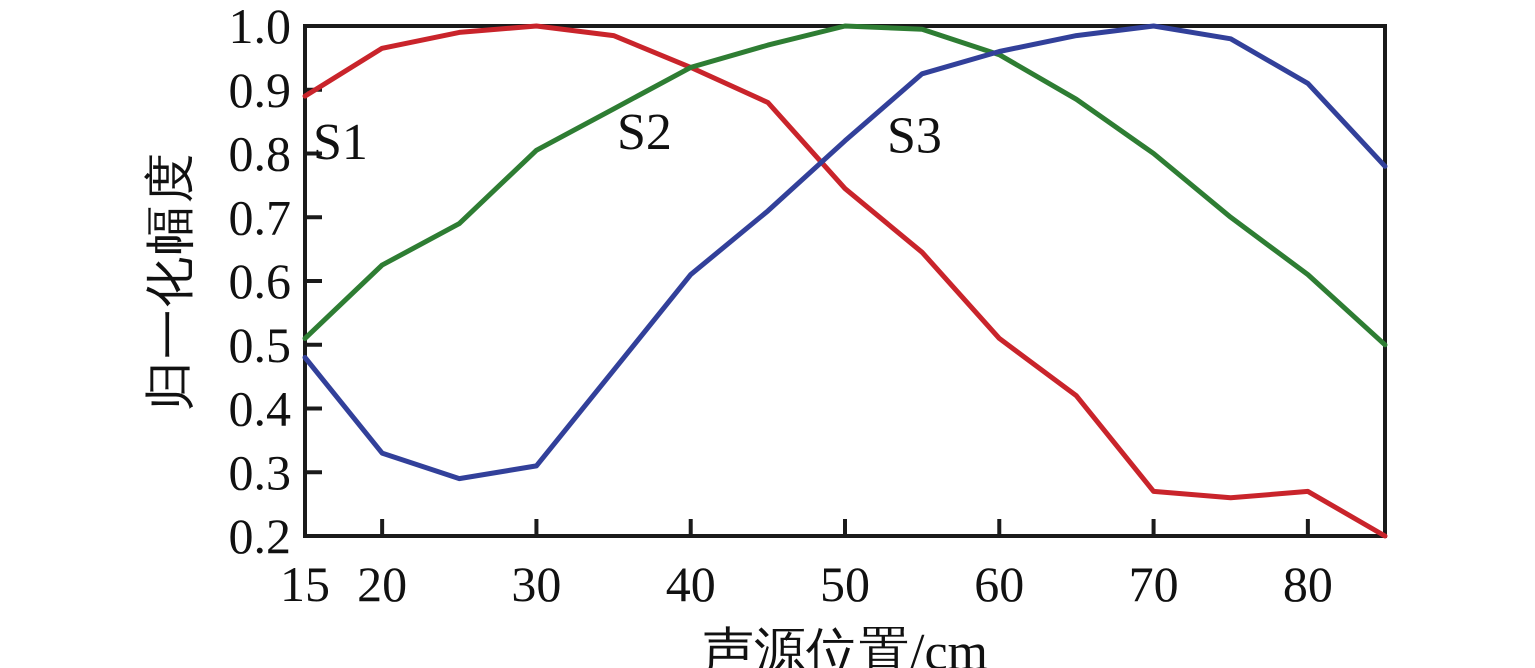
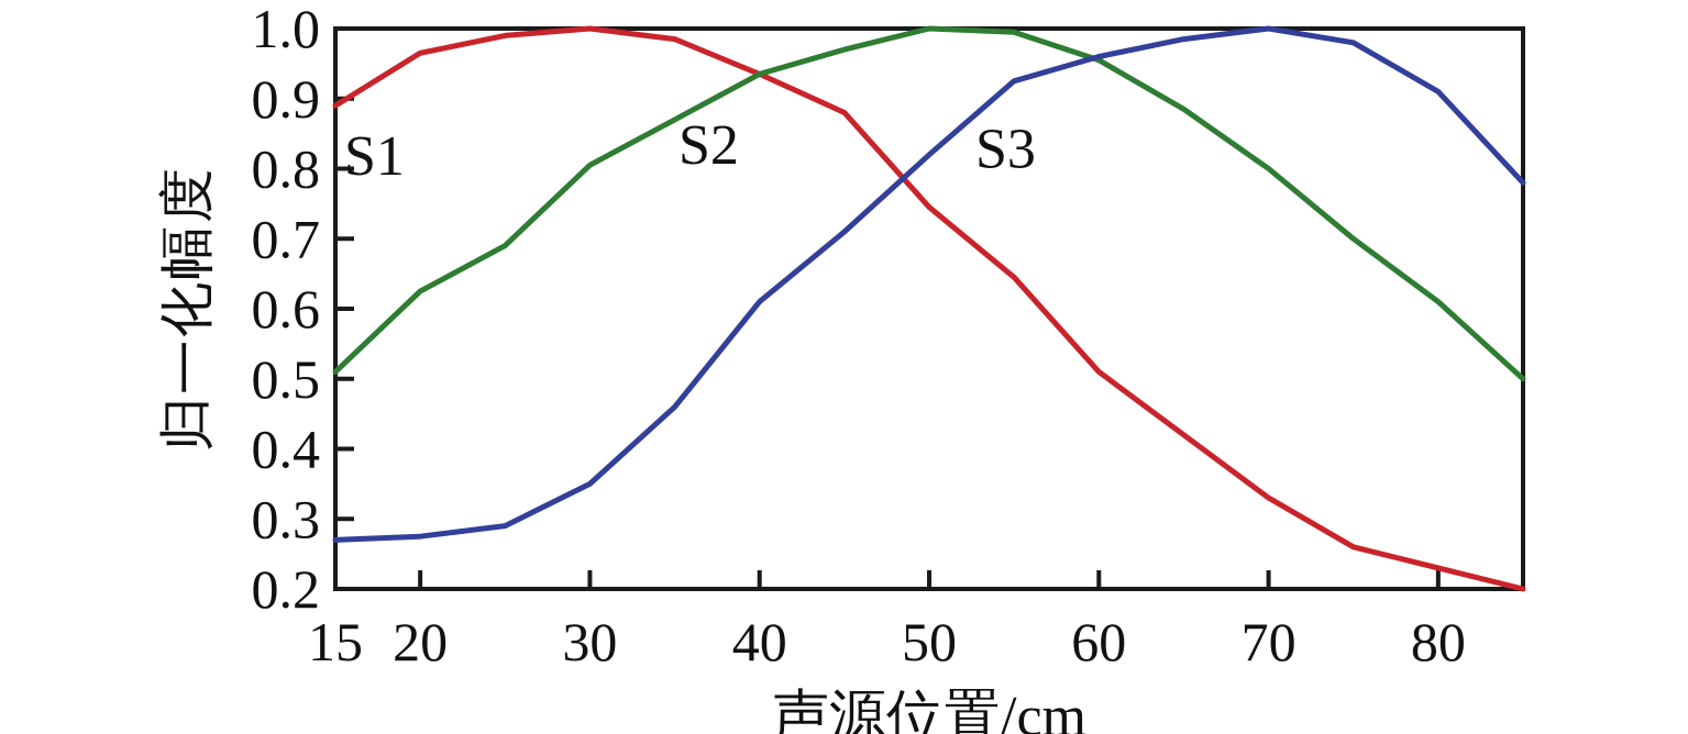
S3/15: 0.48 -> 0.27
S3/20: 0.33 -> 0.28
S3/30: 0.31 -> 0.35
S1/70: 0.27 -> 0.33
S1/80: 0.27 -> 0.23
